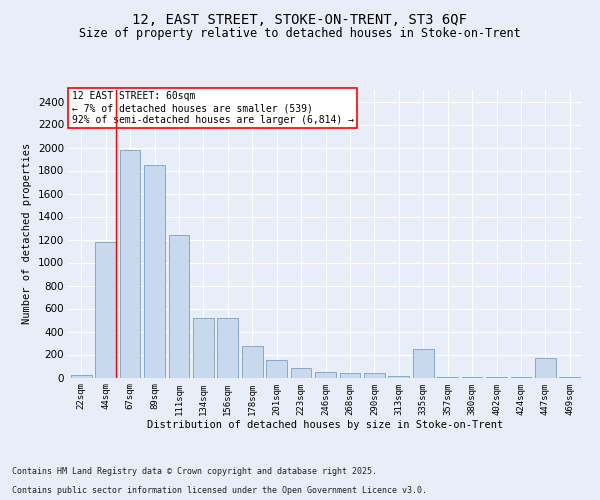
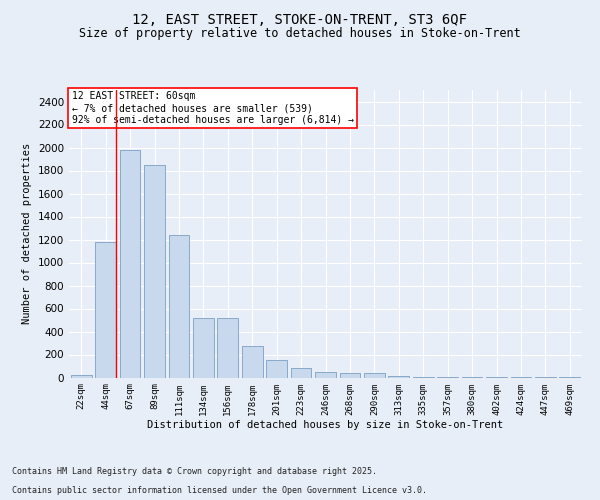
335sqm: 250 -> 0
447sqm: 170 -> 0
